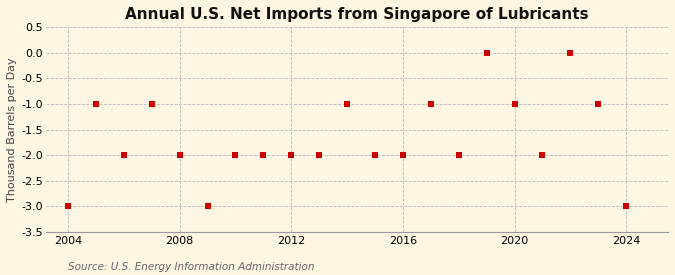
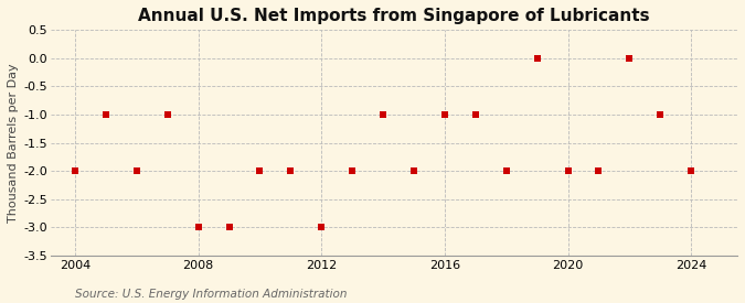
2004: -3 -> -2
2008: -2 -> -3
2012: -2 -> -3
2016: -2 -> -1
2020: -1 -> -2
2024: -3 -> -2
